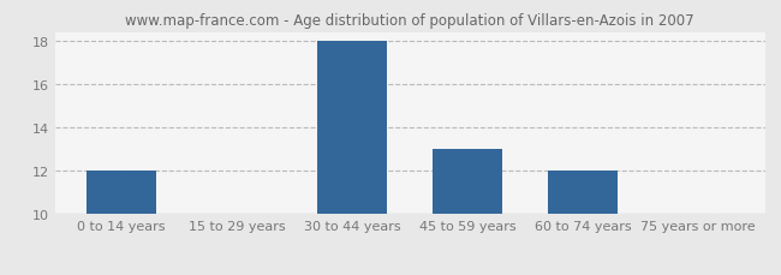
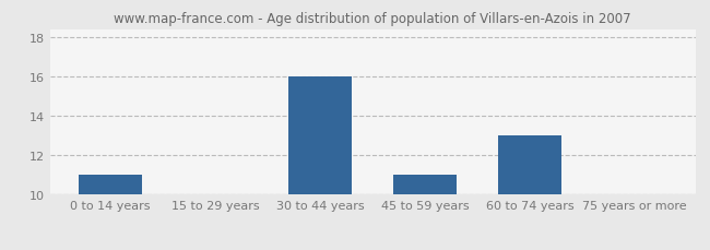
0 to 14 years: 12 -> 11
30 to 44 years: 18 -> 16
45 to 59 years: 13 -> 11
60 to 74 years: 12 -> 13
